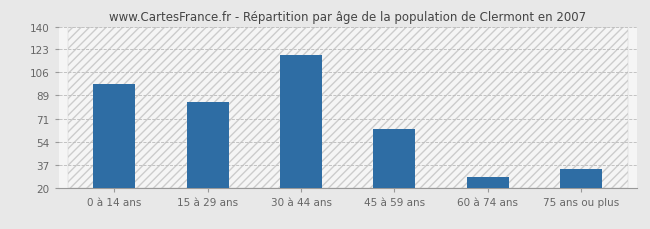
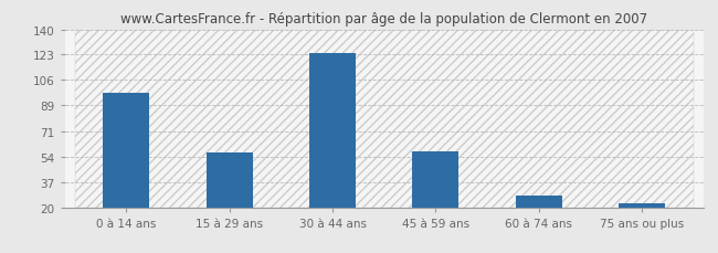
15 à 29 ans: 84 -> 57
30 à 44 ans: 119 -> 124
45 à 59 ans: 64 -> 58
75 ans ou plus: 34 -> 23
